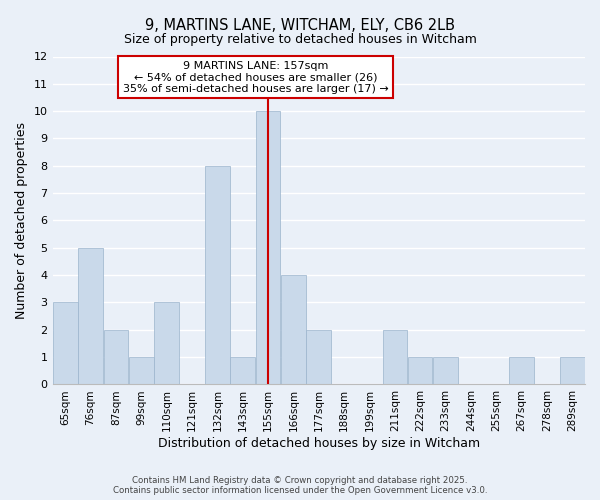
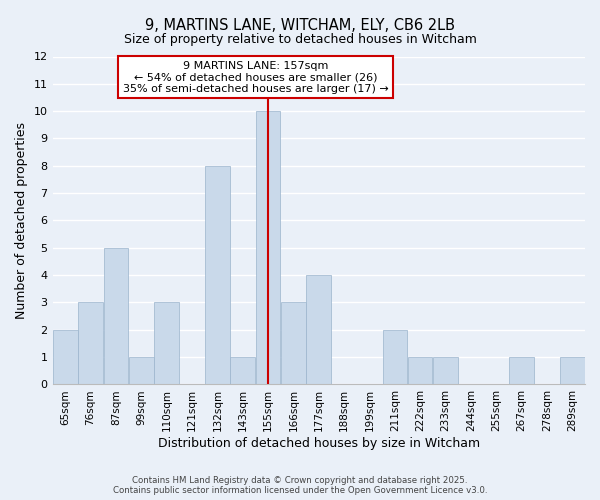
65sqm: 3 -> 2
76sqm: 5 -> 3
87sqm: 2 -> 5
166sqm: 4 -> 3
177sqm: 2 -> 4
